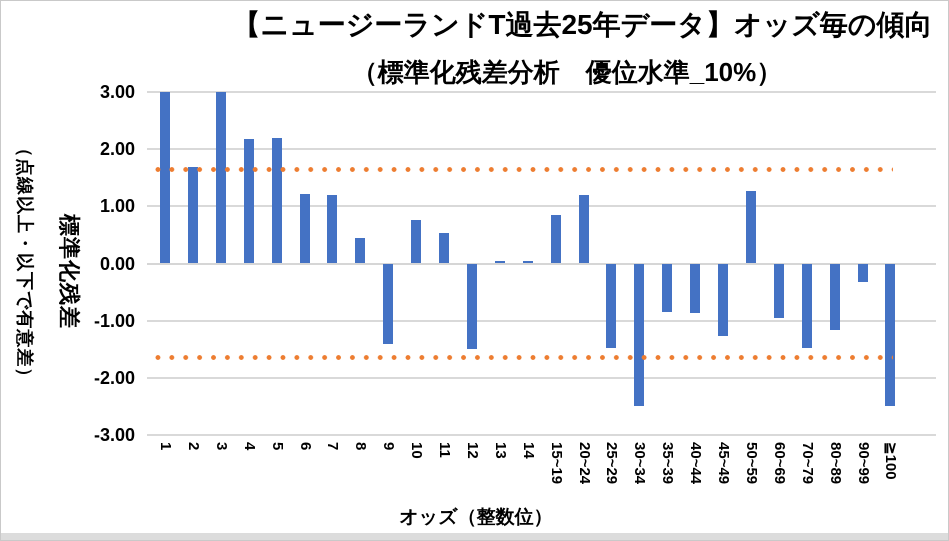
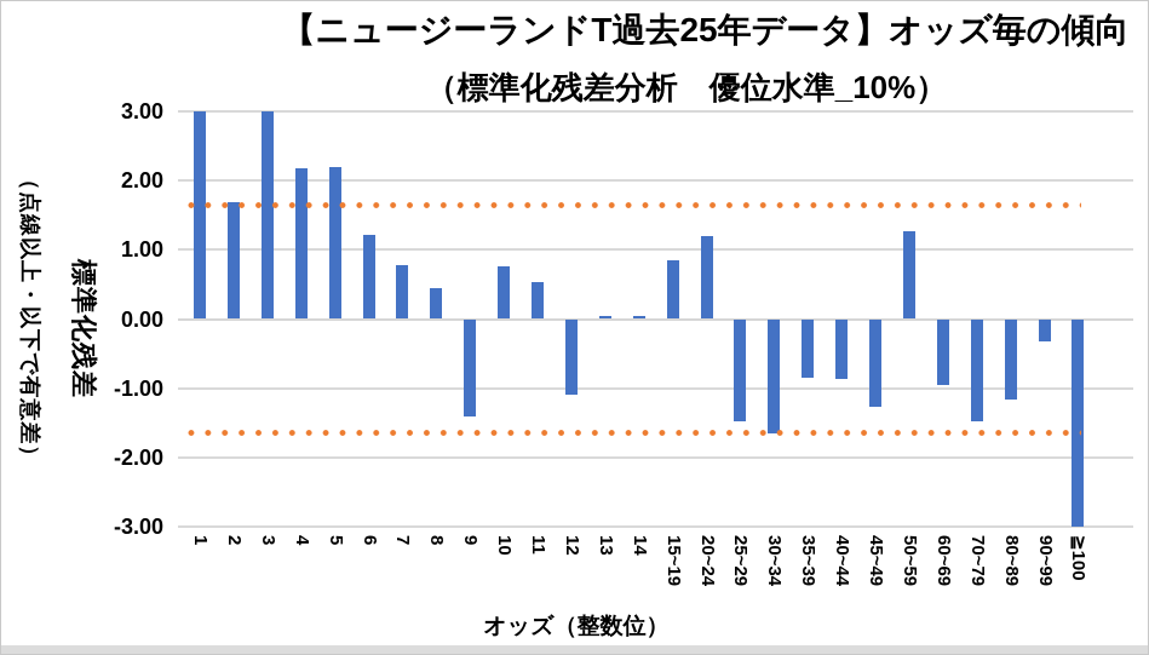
7: 1.2 -> 0.8
12: -1.5 -> -1.1
30~34: -2.5 -> -1.7
≧100: -2.5 -> -3.0
